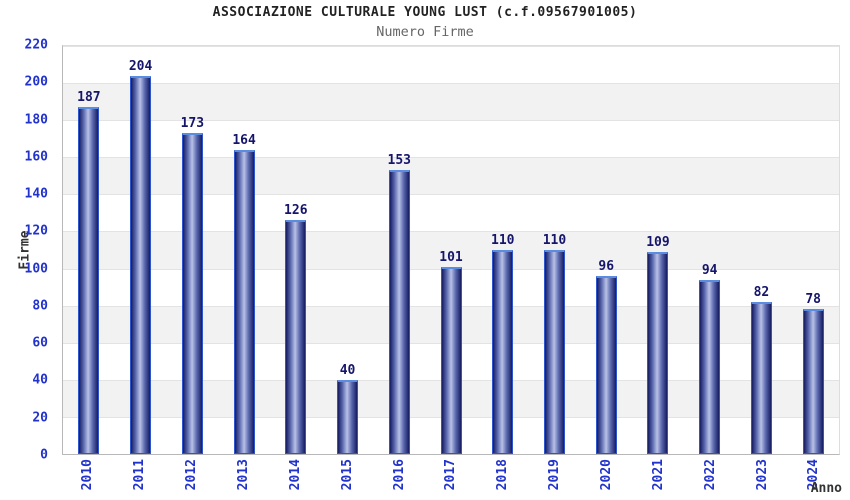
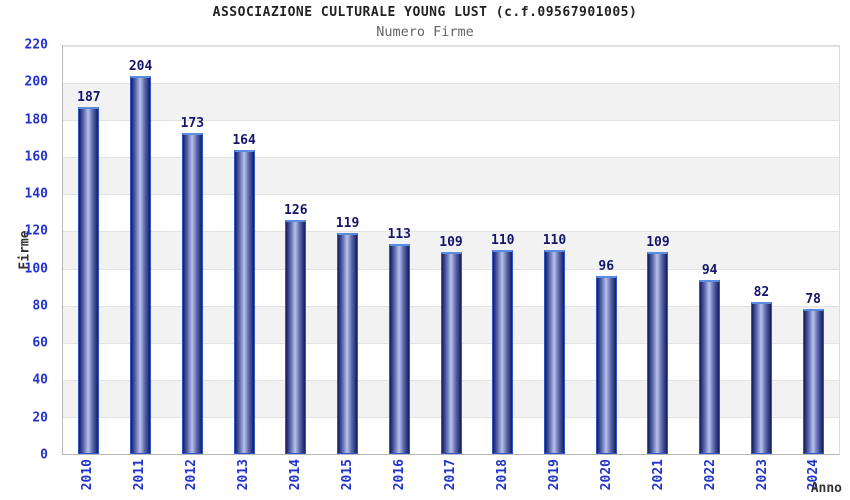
2015: 40 -> 119
2016: 153 -> 113
2017: 101 -> 109
